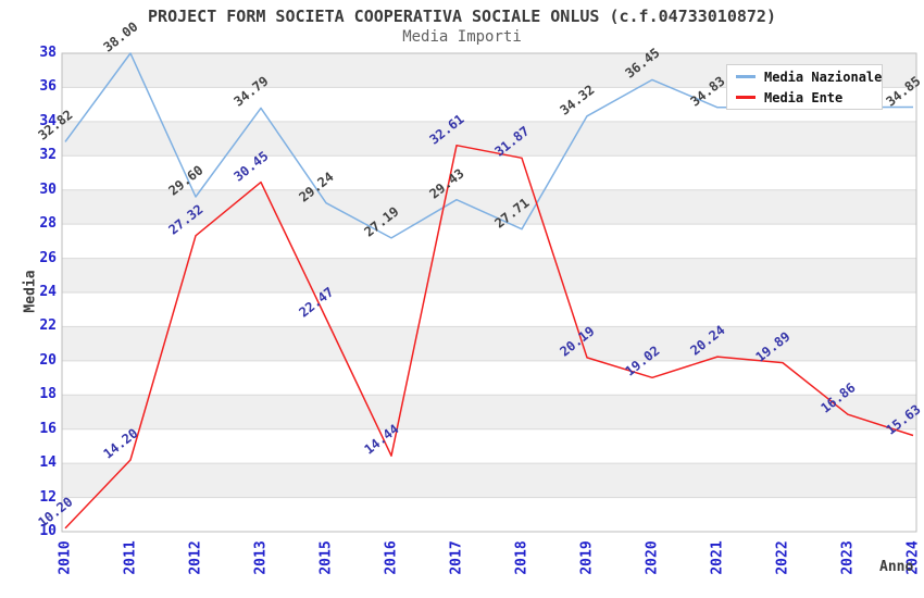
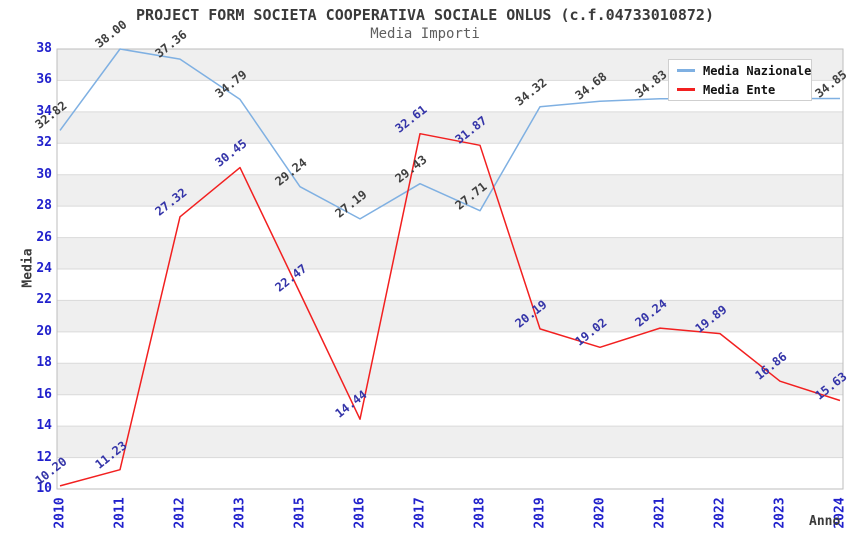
Media Ente/2011: 14.20 -> 11.23
Media Nazionale/2012: 29.60 -> 37.36
Media Nazionale/2020: 36.45 -> 34.68
